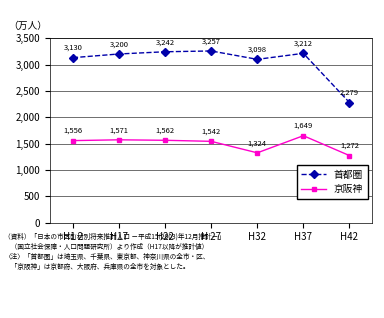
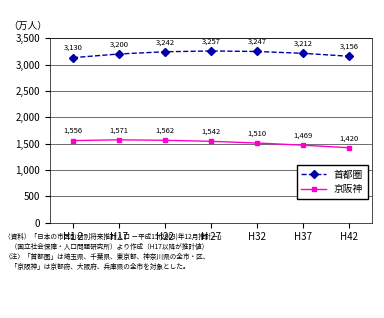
首都圈/H32: 3,098 -> 3,247
京阪神/H32: 1,324 -> 1,510
京阪神/H37: 1,649 -> 1,469
首都圈/H42: 2,279 -> 3,156
京阪神/H42: 1,272 -> 1,420
